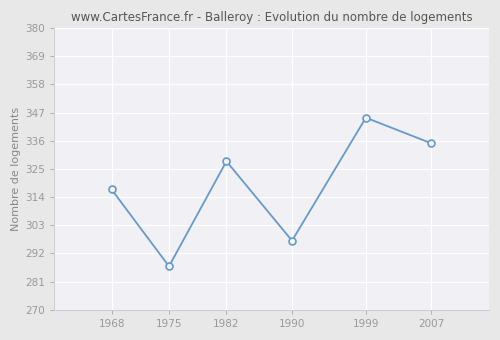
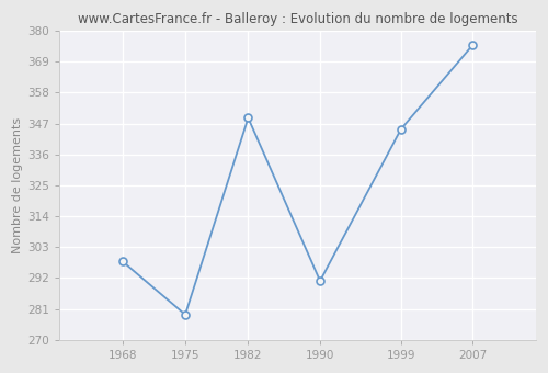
1968: 317 -> 298
1975: 287 -> 279
1982: 328 -> 349
1990: 297 -> 291
2007: 335 -> 375
